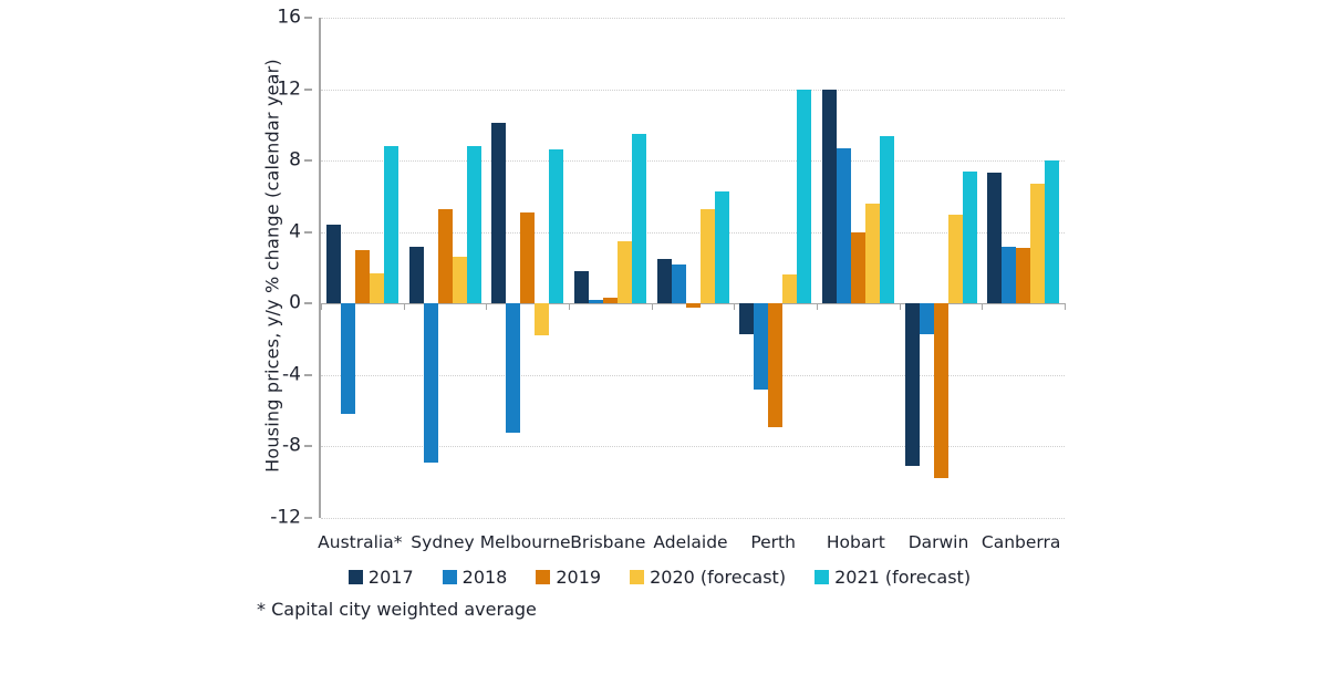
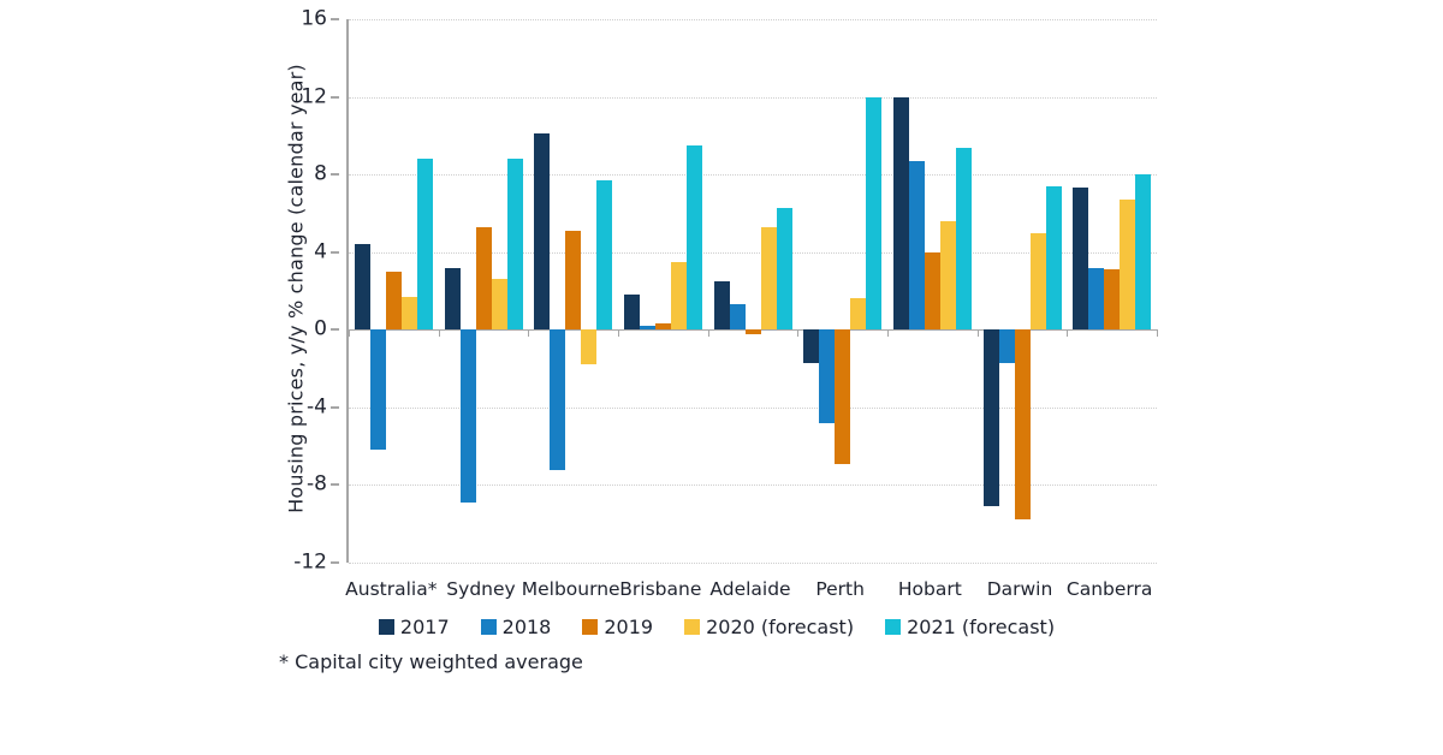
2021 (forecast)/Melbourne: 8.6 -> 7.7
2018/Adelaide: 2.2 -> 1.3
